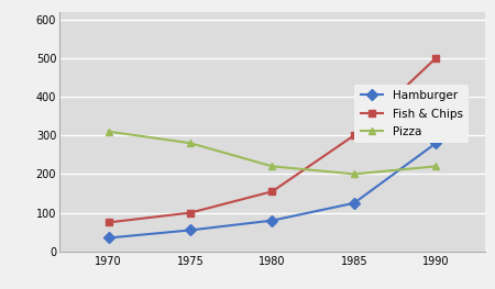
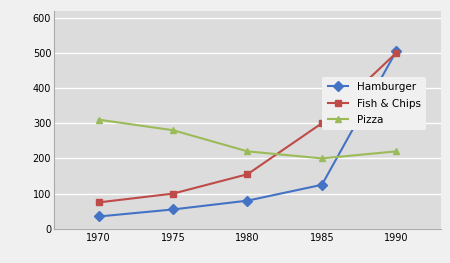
Hamburger/1990: 280 -> 505
